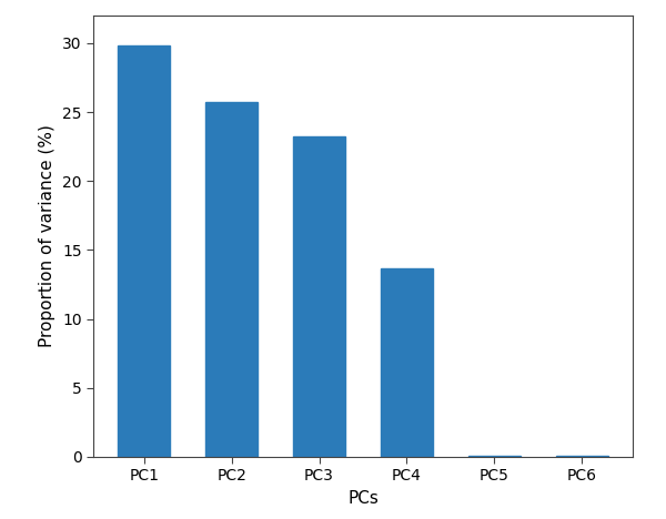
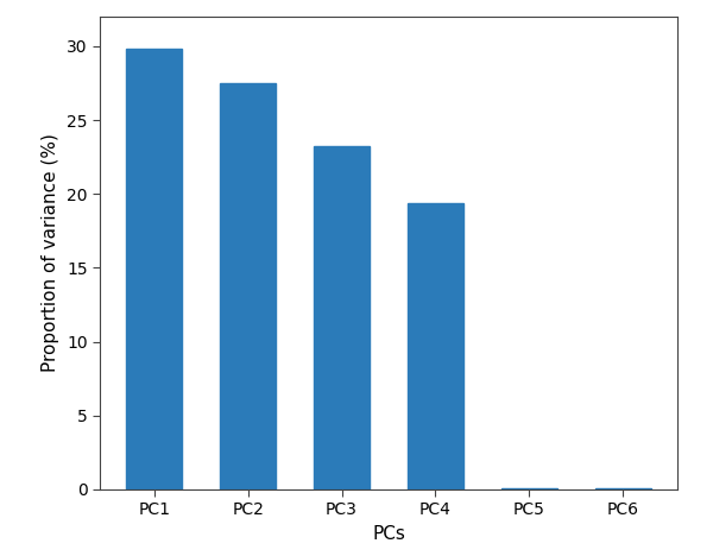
PC2: 25.7 -> 27.5
PC4: 13.7 -> 19.4
